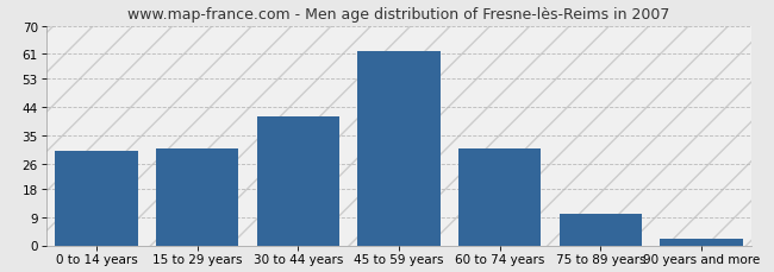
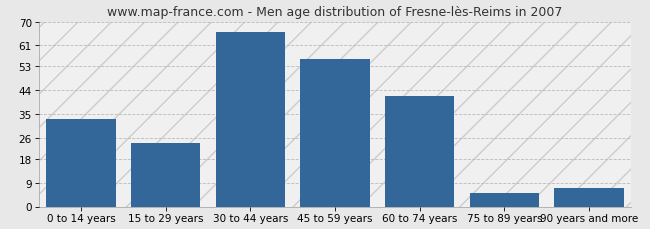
0 to 14 years: 30 -> 33
15 to 29 years: 31 -> 24
30 to 44 years: 41 -> 66
45 to 59 years: 62 -> 56
60 to 74 years: 31 -> 42
75 to 89 years: 10 -> 5
90 years and more: 2 -> 7
